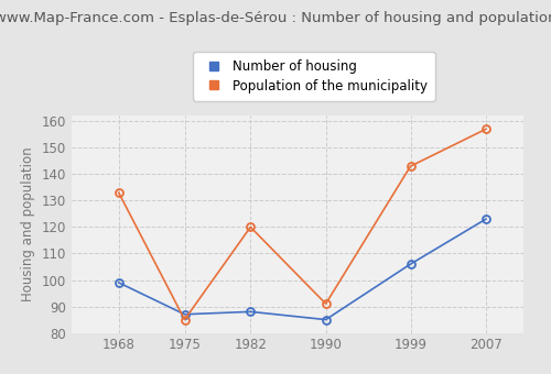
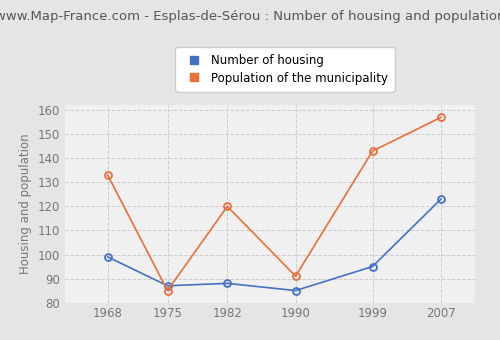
Number of housing/1999: 106 -> 95
